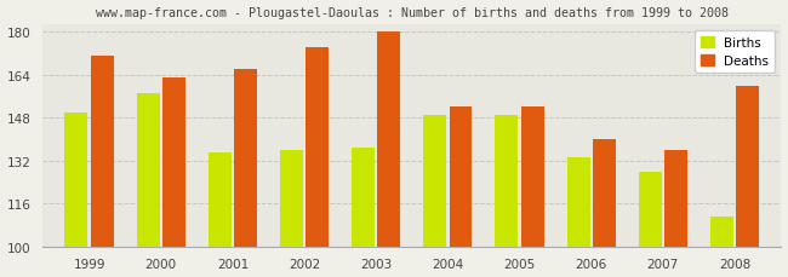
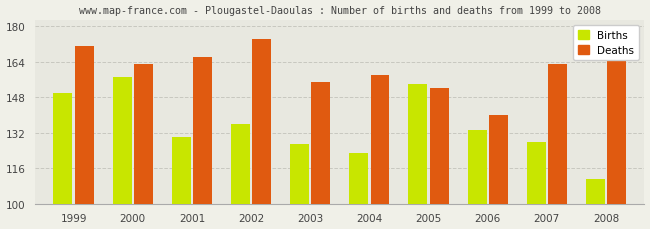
Births/2001: 135 -> 130
Births/2003: 137 -> 127
Deaths/2003: 180 -> 155
Births/2004: 149 -> 123
Deaths/2004: 152 -> 158
Births/2005: 149 -> 154
Deaths/2007: 136 -> 163
Deaths/2008: 160 -> 165
